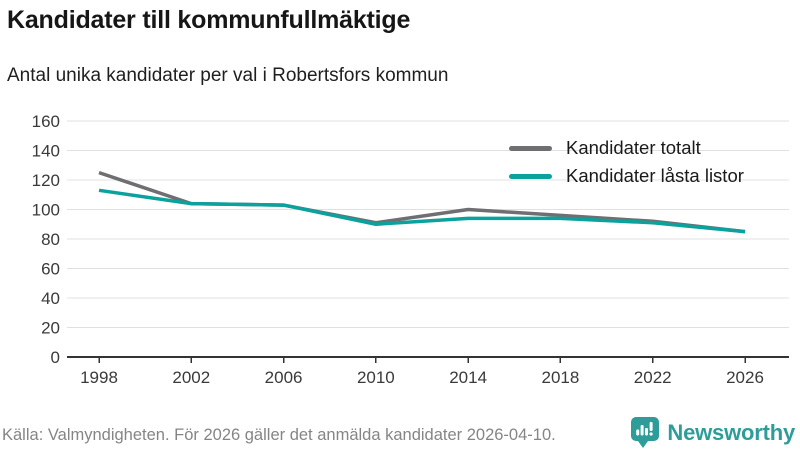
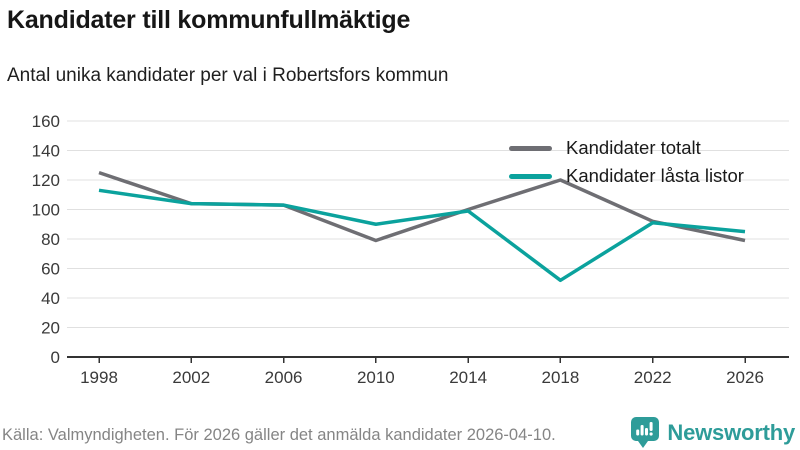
Kandidater totalt/2010: 91 -> 79
Kandidater låsta listor/2014: 94 -> 99
Kandidater totalt/2018: 96 -> 120
Kandidater låsta listor/2018: 94 -> 52
Kandidater totalt/2026: 85 -> 79
